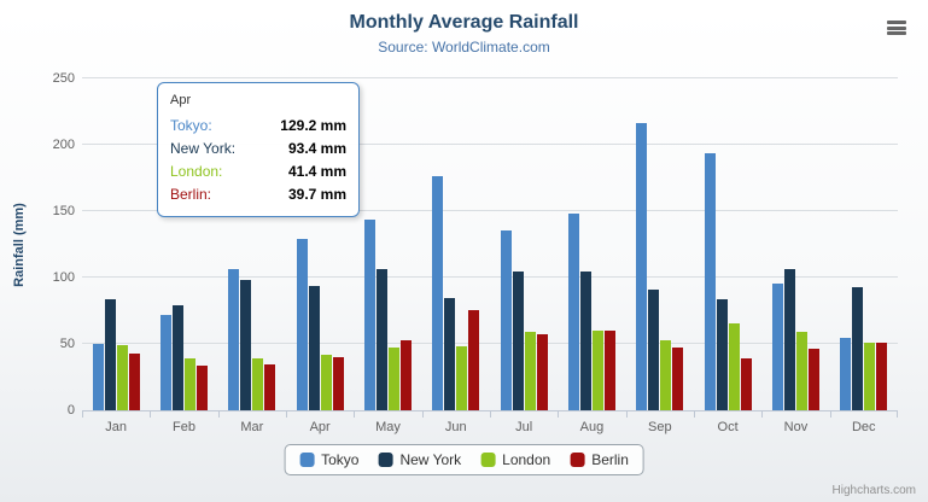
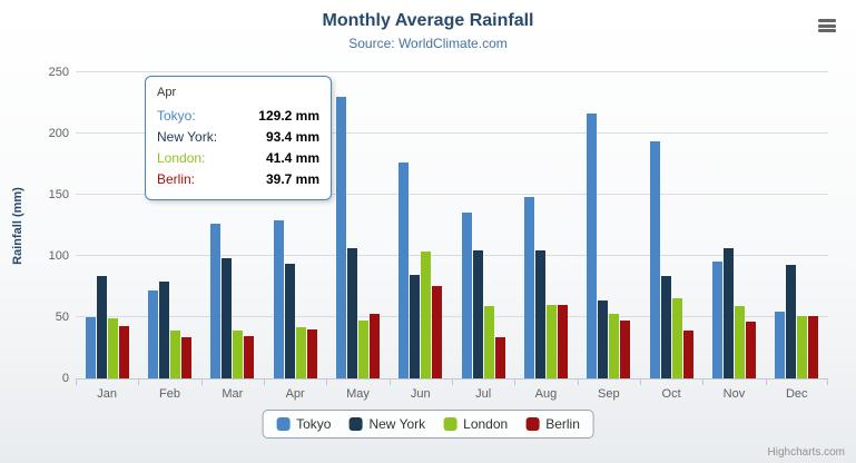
Tokyo/Mar: 106 -> 126
Tokyo/May: 144 -> 230
London/Jun: 48 -> 104
Berlin/Jul: 57 -> 34
New York/Sep: 91 -> 64
